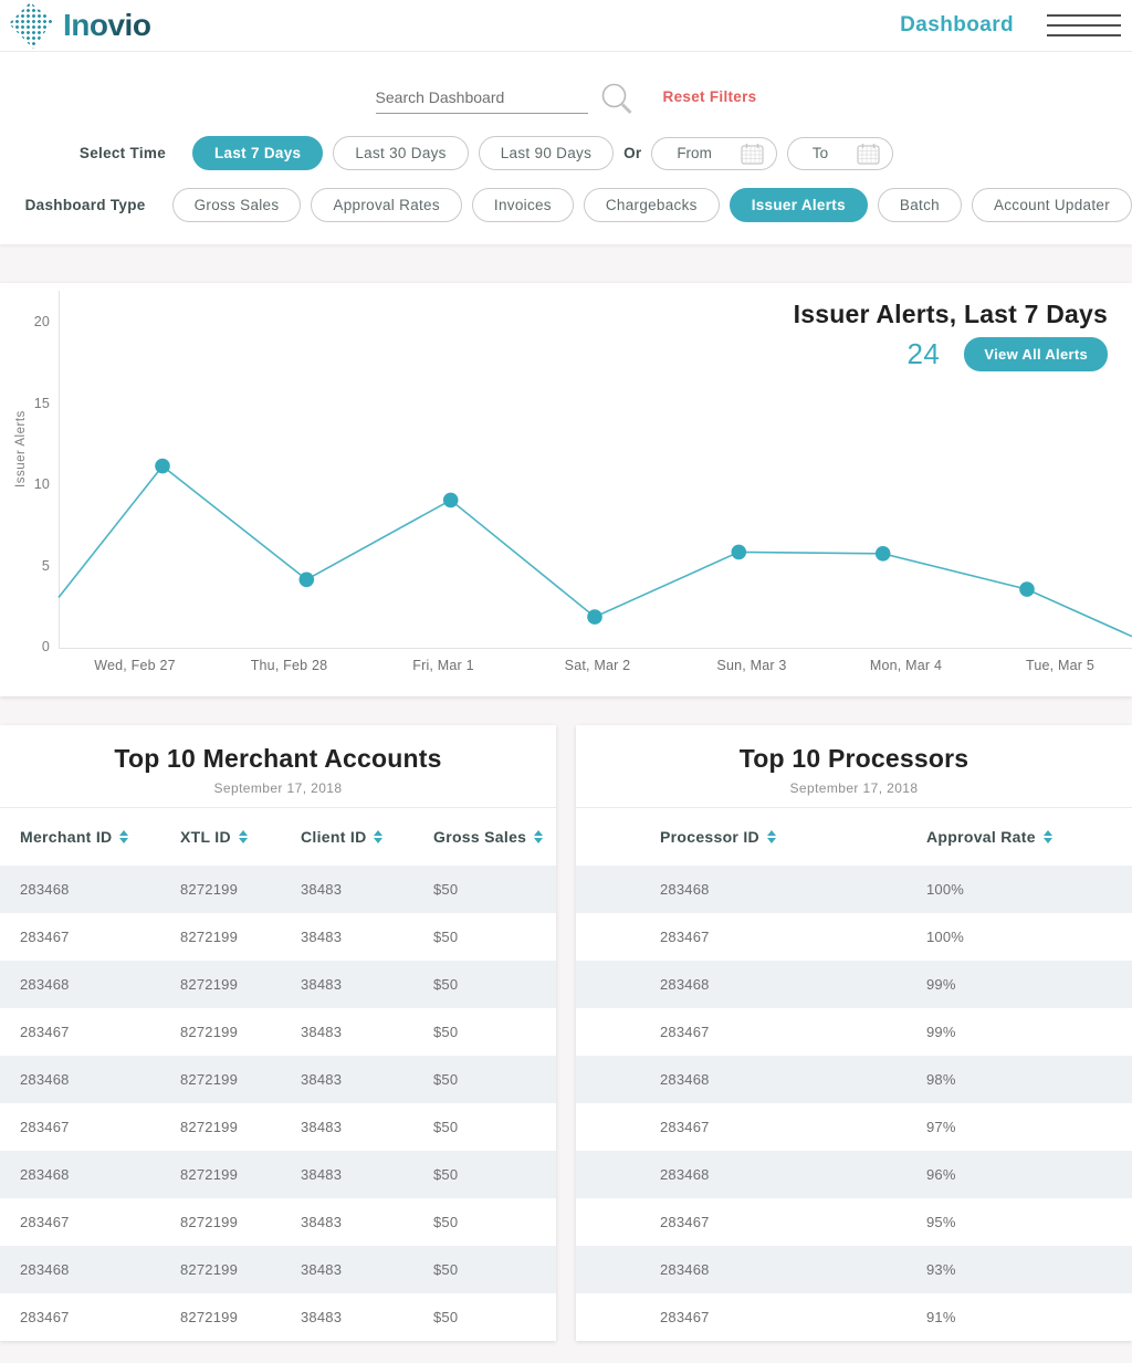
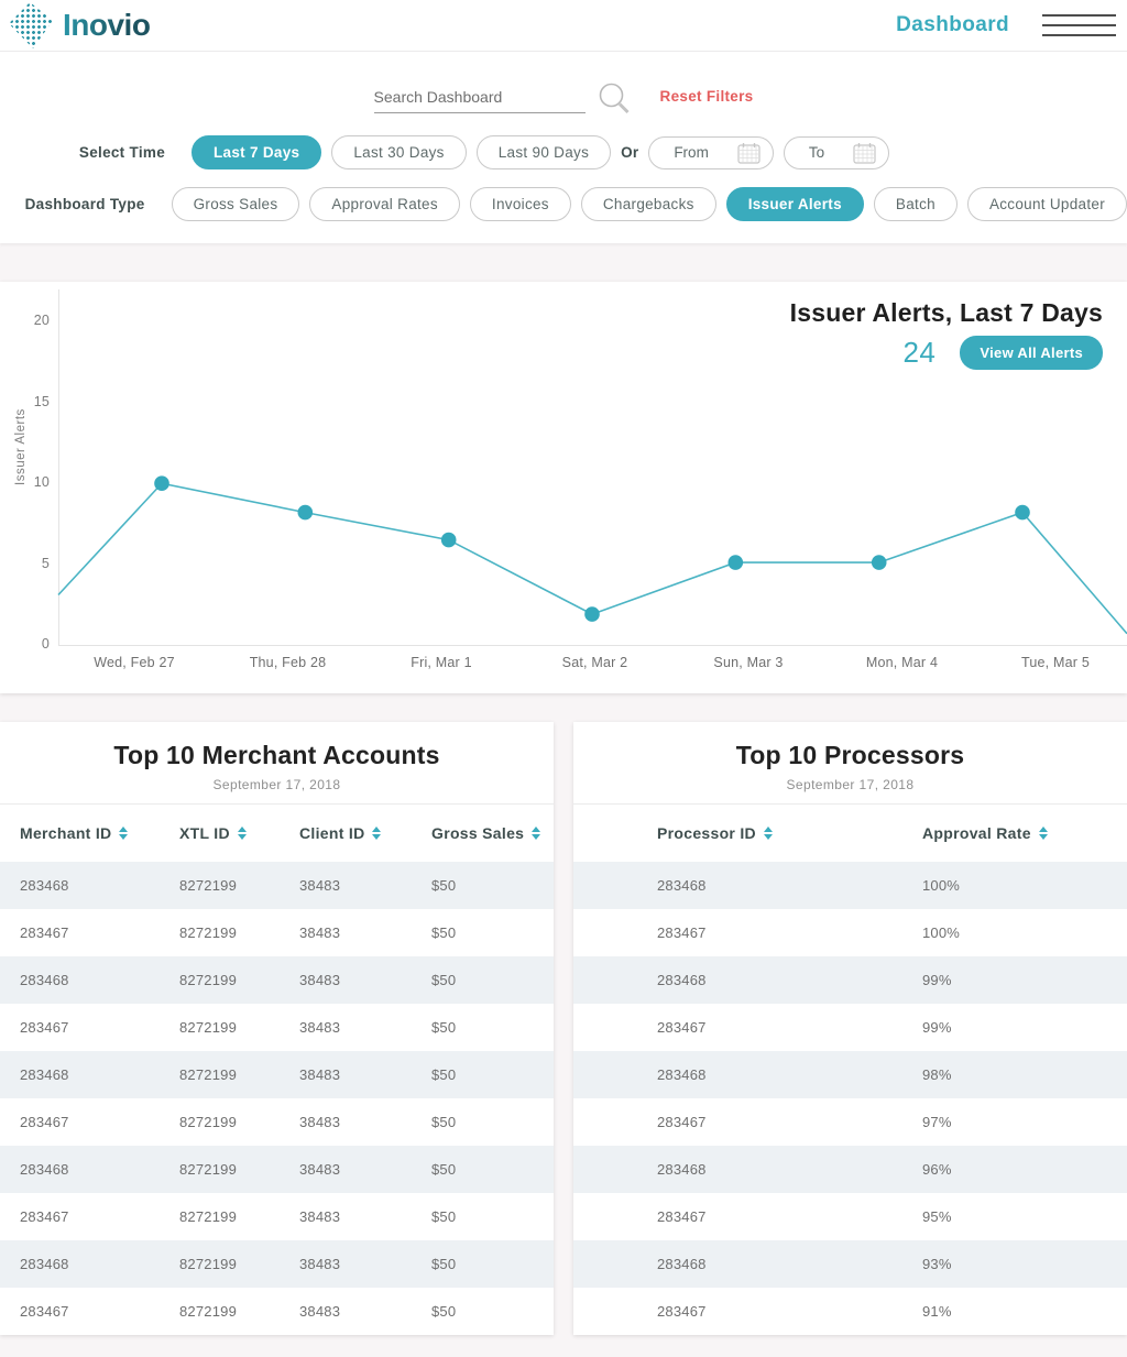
Wed, Feb 27: 11.2 -> 10.0
Thu, Feb 28: 4.2 -> 8.2
Fri, Mar 1: 9.1 -> 6.5
Sun, Mar 3: 5.9 -> 5.1
Mon, Mar 4: 5.8 -> 5.1
Tue, Mar 5: 3.6 -> 8.2
